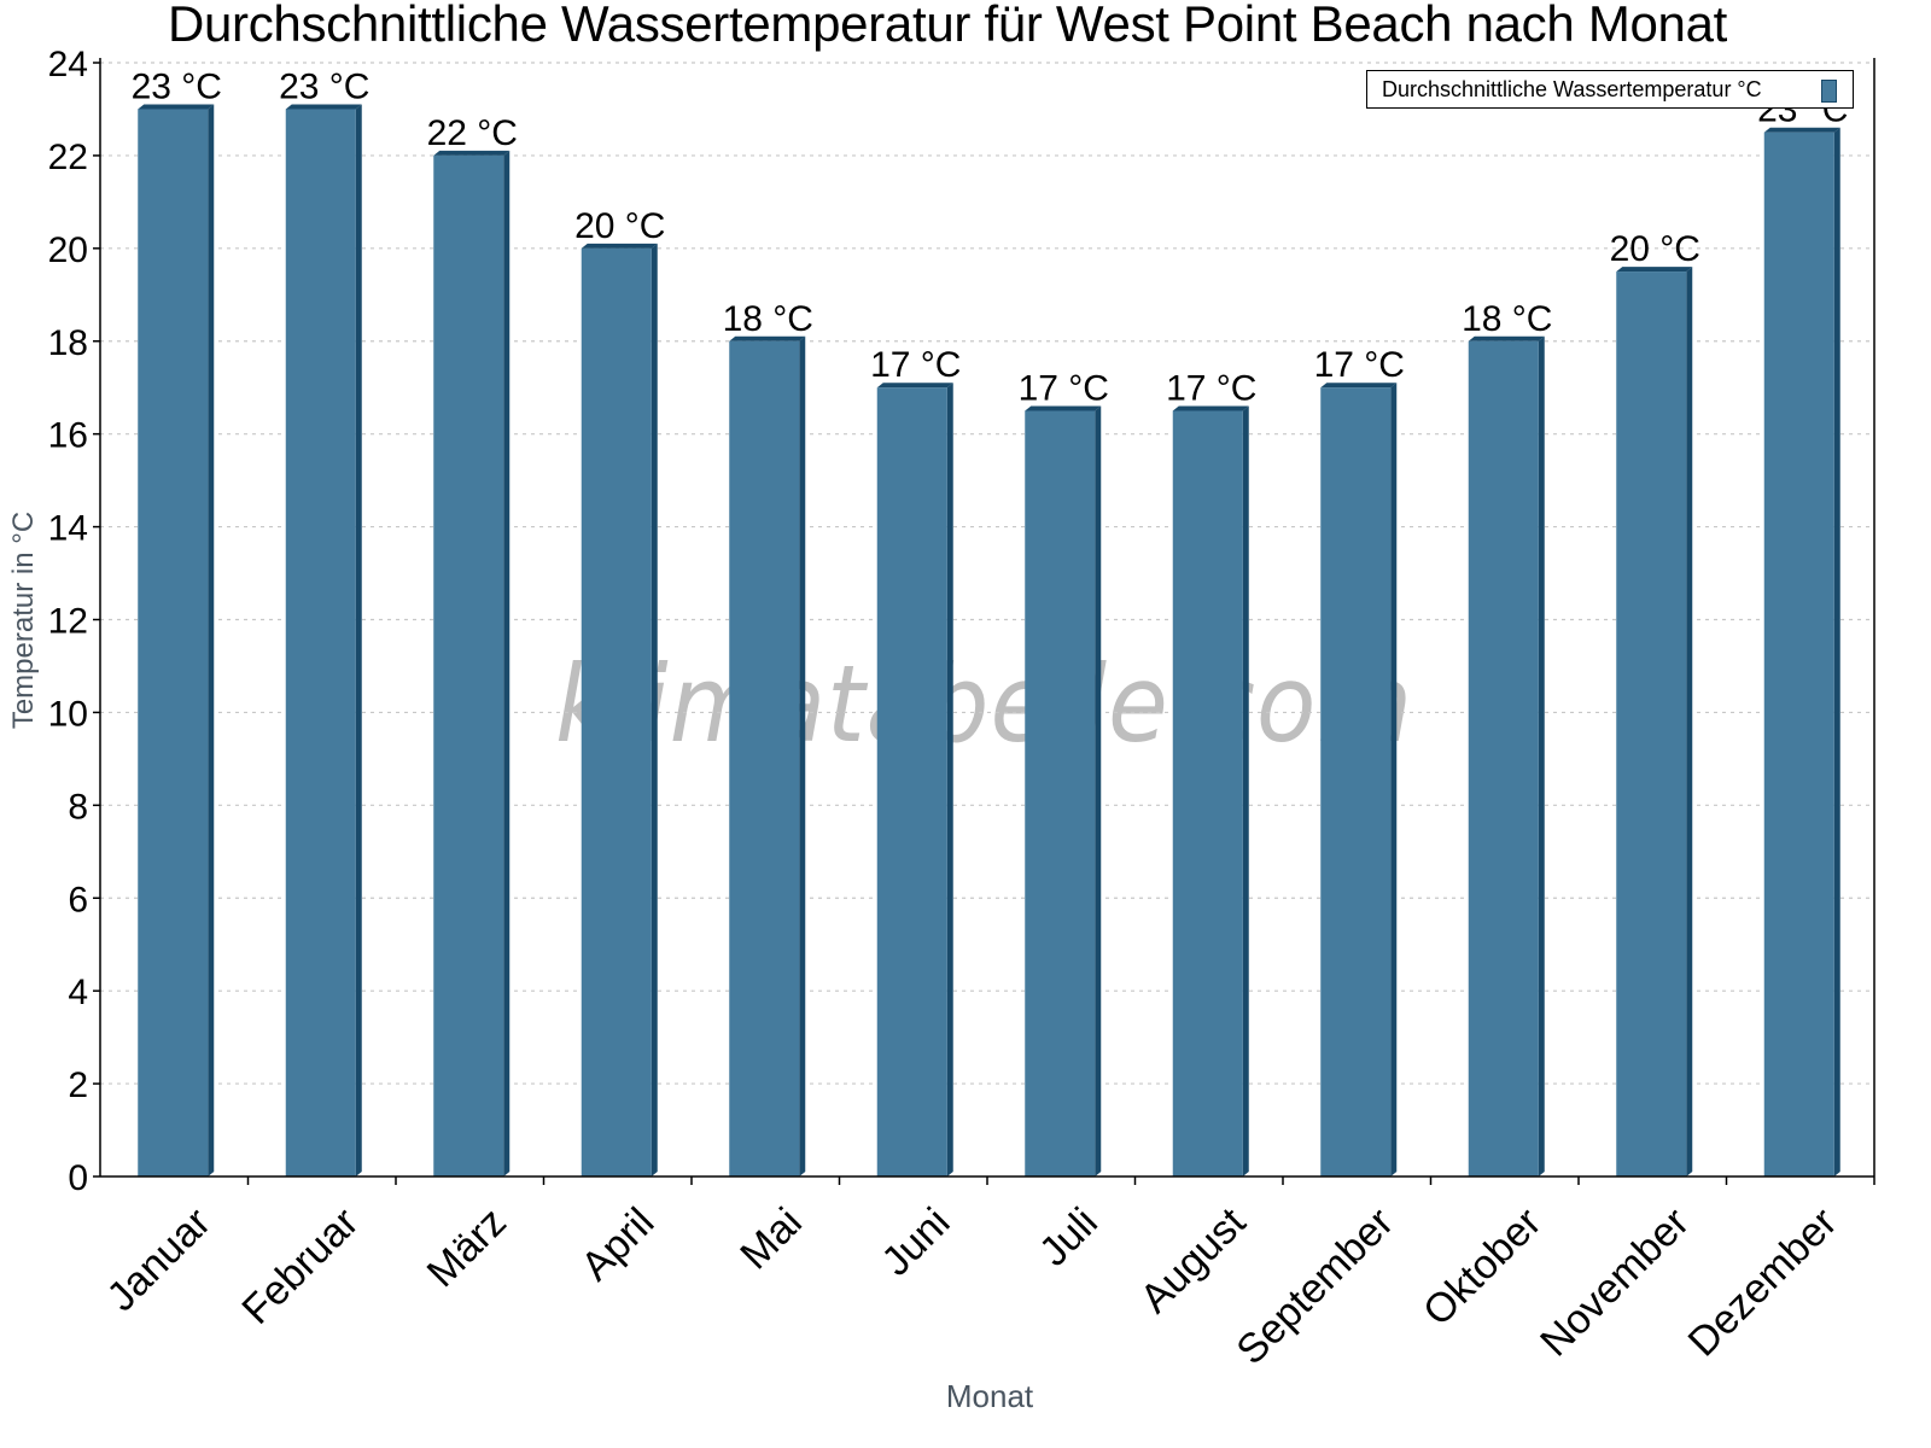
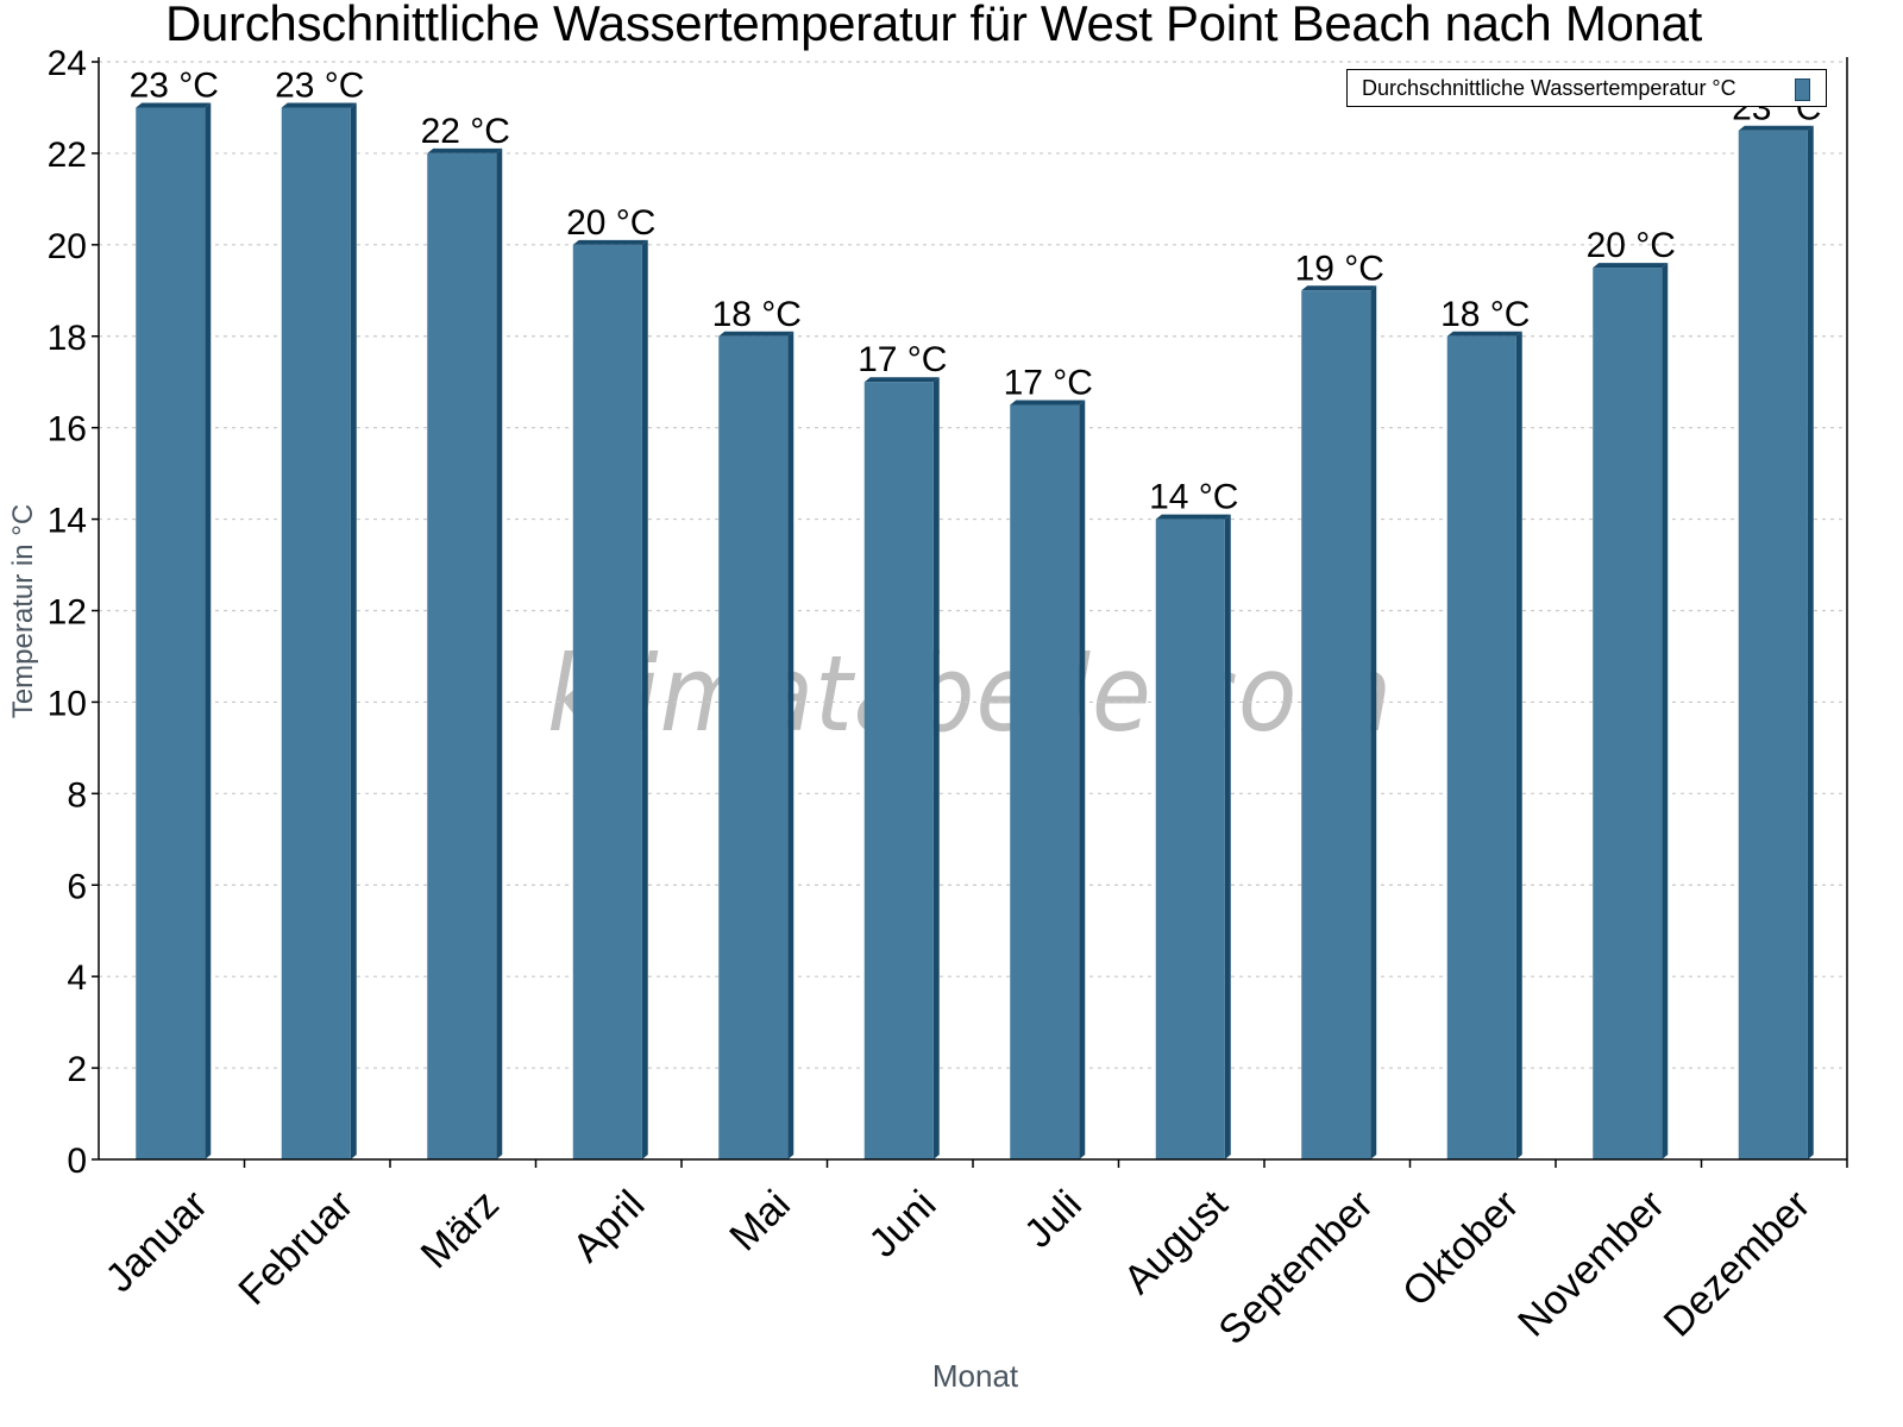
August: 17 -> 14
September: 17 -> 19
